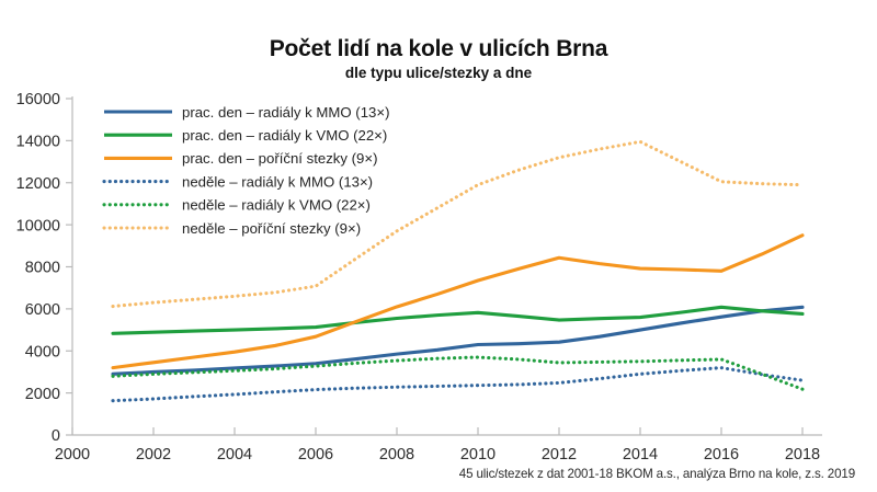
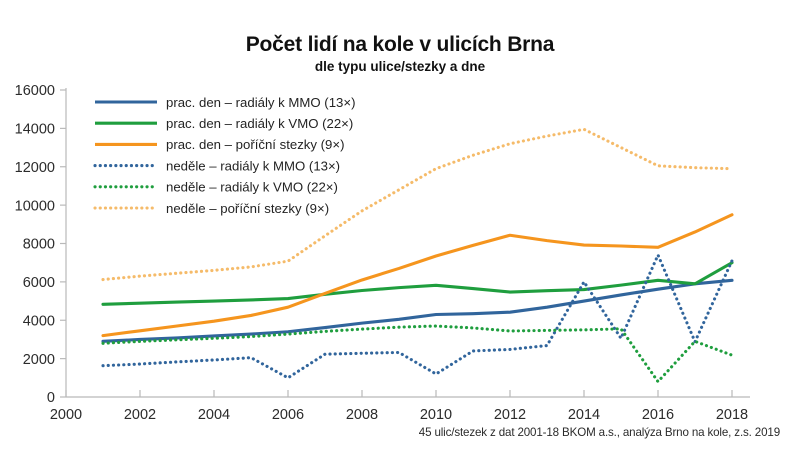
neděle – radiály k MMO (13×)/2006: 2200 -> 1000
neděle – radiály k MMO (13×)/2010: 2400 -> 1200
neděle – radiály k MMO (13×)/2014: 2900 -> 6000
neděle – radiály k MMO (13×)/2016: 3200 -> 7400
neděle – radiály k VMO (22×)/2016: 3600 -> 800
prac. den – radiály k VMO (22×)/2018: 5800 -> 7000
neděle – radiály k MMO (13×)/2018: 2600 -> 7100
